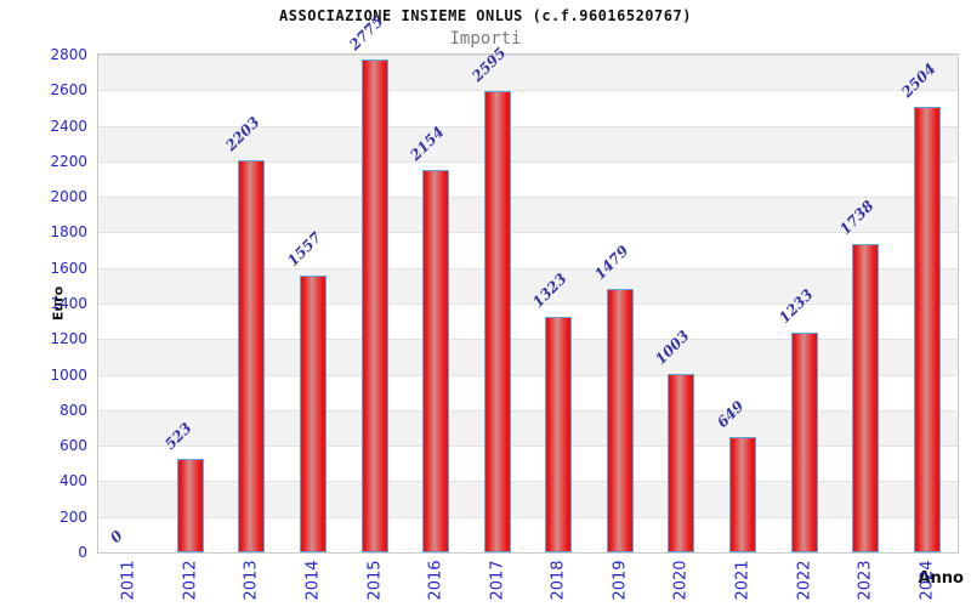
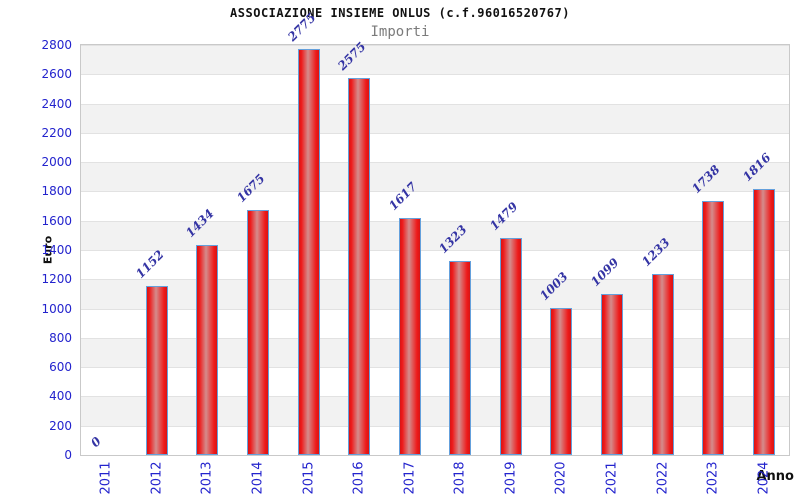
2012: 523 -> 1152
2013: 2203 -> 1434
2014: 1557 -> 1675
2016: 2154 -> 2575
2017: 2595 -> 1617
2021: 649 -> 1099
2024: 2504 -> 1816
